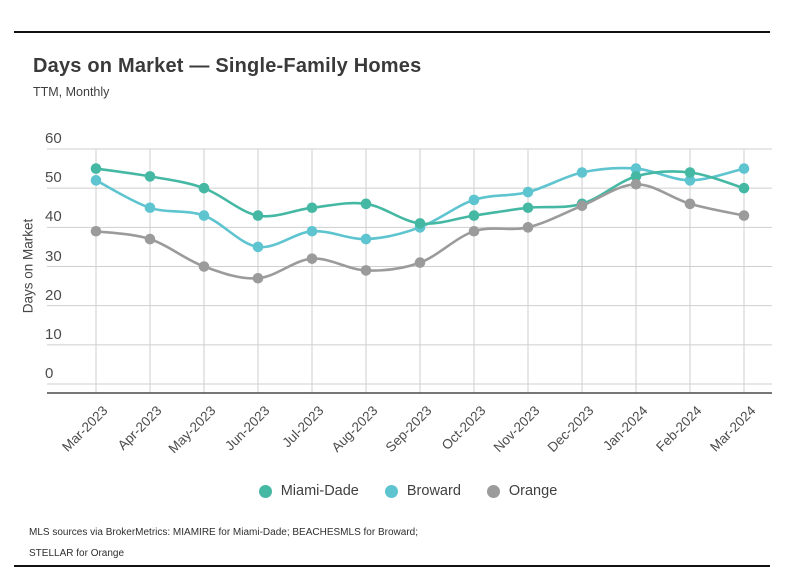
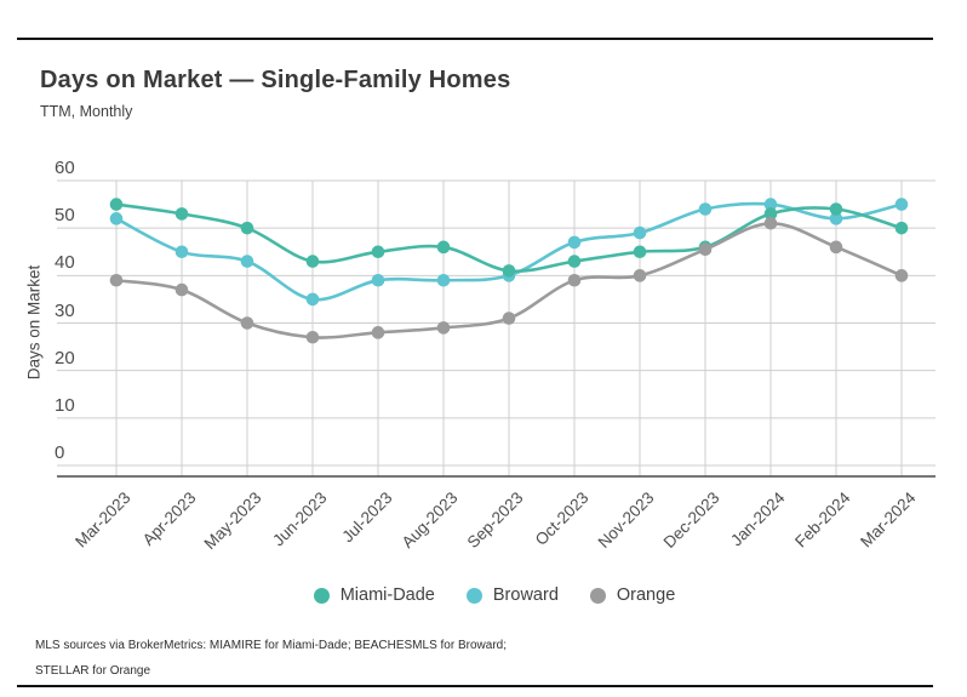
Orange/Jul-2023: 32 -> 28
Broward/Aug-2023: 37 -> 39
Orange/Mar-2024: 43 -> 40
